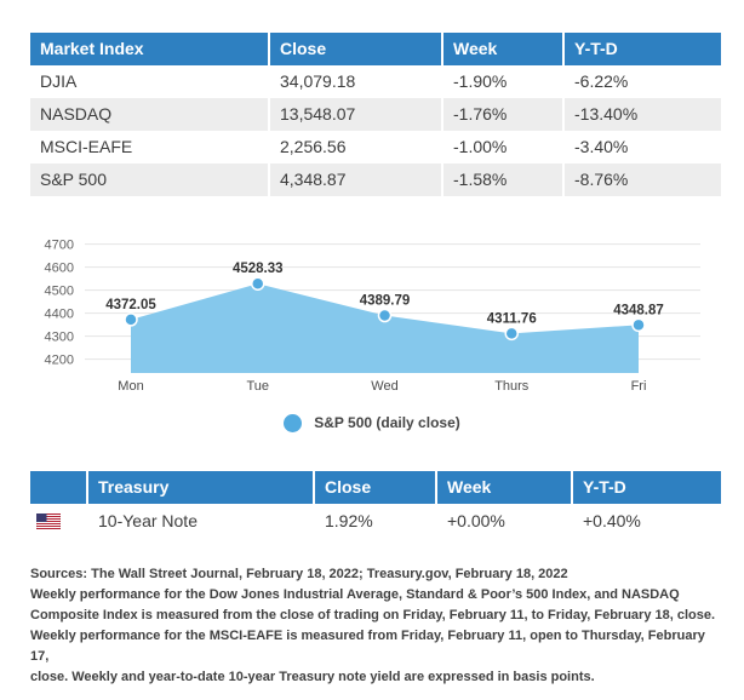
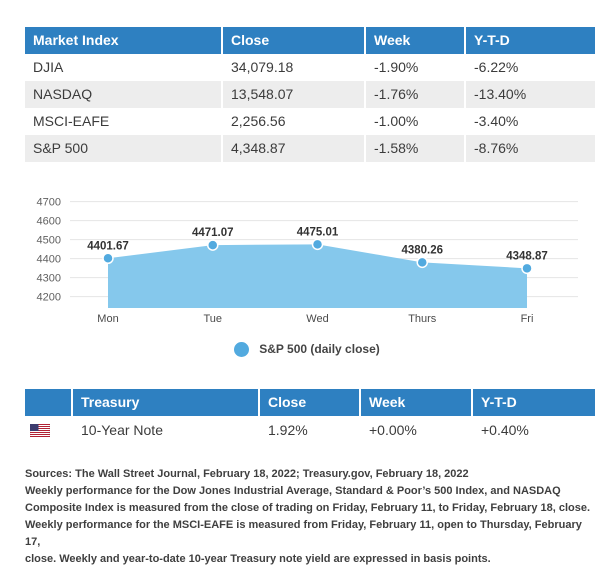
Mon: 4372.05 -> 4401.67
Tue: 4528.33 -> 4471.07
Wed: 4389.79 -> 4475.01
Thurs: 4311.76 -> 4380.26
